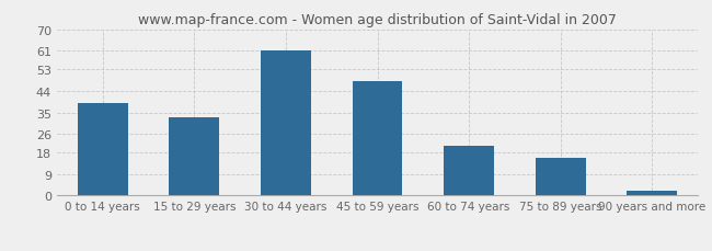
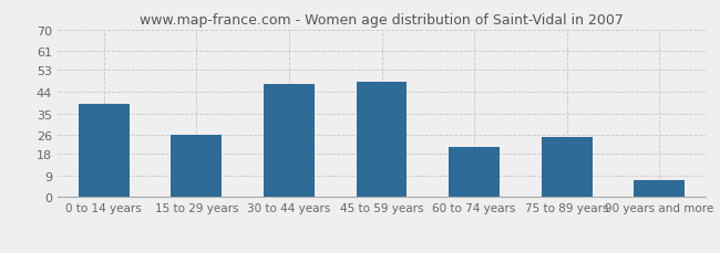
15 to 29 years: 33 -> 26
30 to 44 years: 61 -> 47
75 to 89 years: 16 -> 25
90 years and more: 2 -> 7
